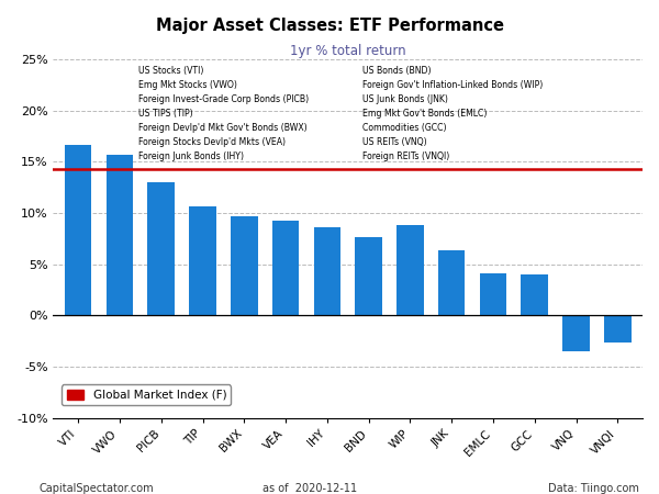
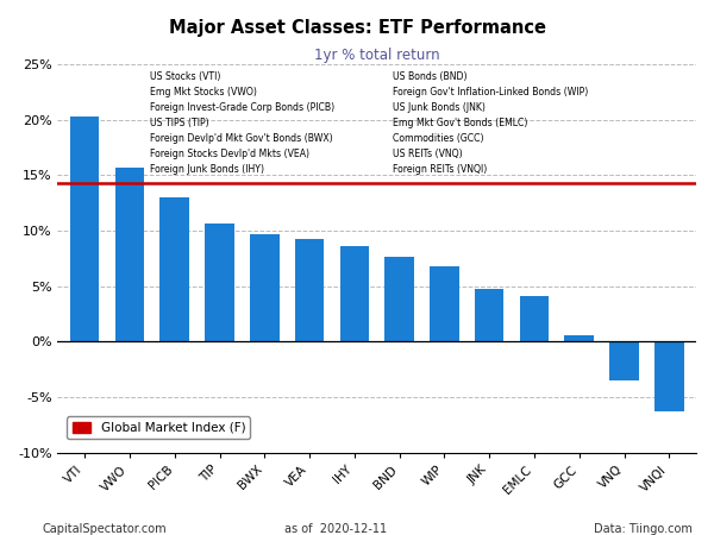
VTI: 16.6% -> 20.3%
WIP: 8.8% -> 6.8%
JNK: 6.4% -> 4.8%
GCC: 4.0% -> 0.6%
VNQI: -2.6% -> -6.3%
